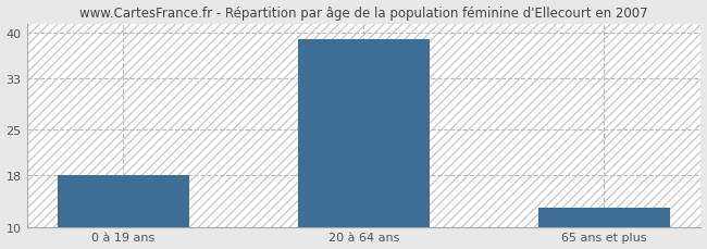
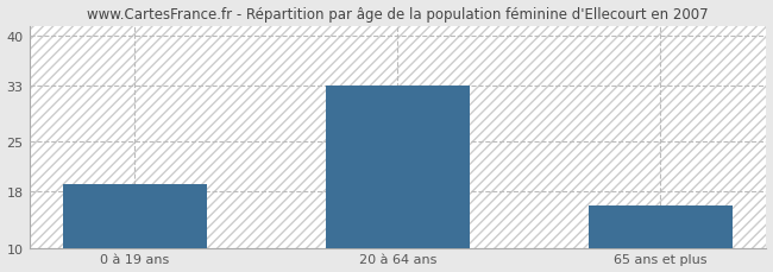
0 à 19 ans: 18 -> 19
20 à 64 ans: 39 -> 33
65 ans et plus: 13 -> 16
